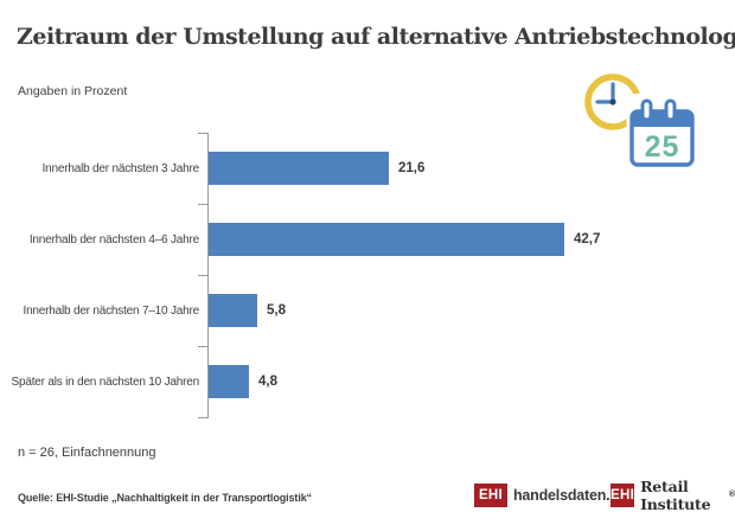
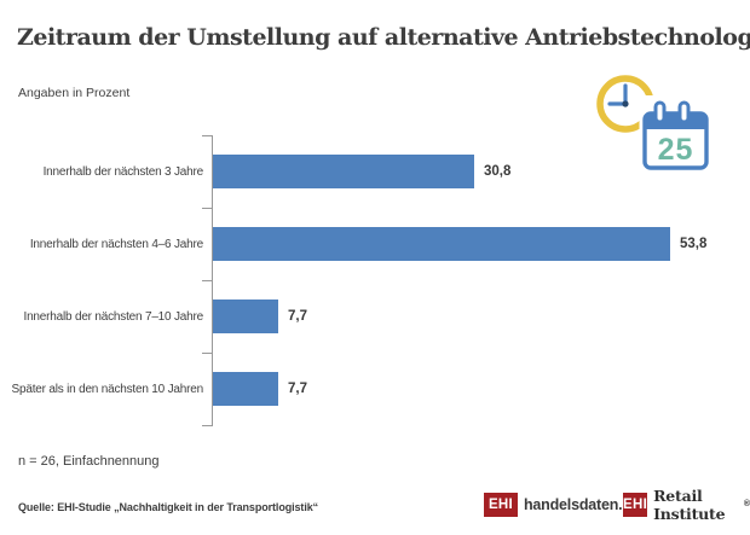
Innerhalb der nächsten 3 Jahre: 21,6 -> 30,8
Innerhalb der nächsten 4–6 Jahre: 42,7 -> 53,8
Innerhalb der nächsten 7–10 Jahre: 5,8 -> 7,7
Später als in den nächsten 10 Jahren: 4,8 -> 7,7
